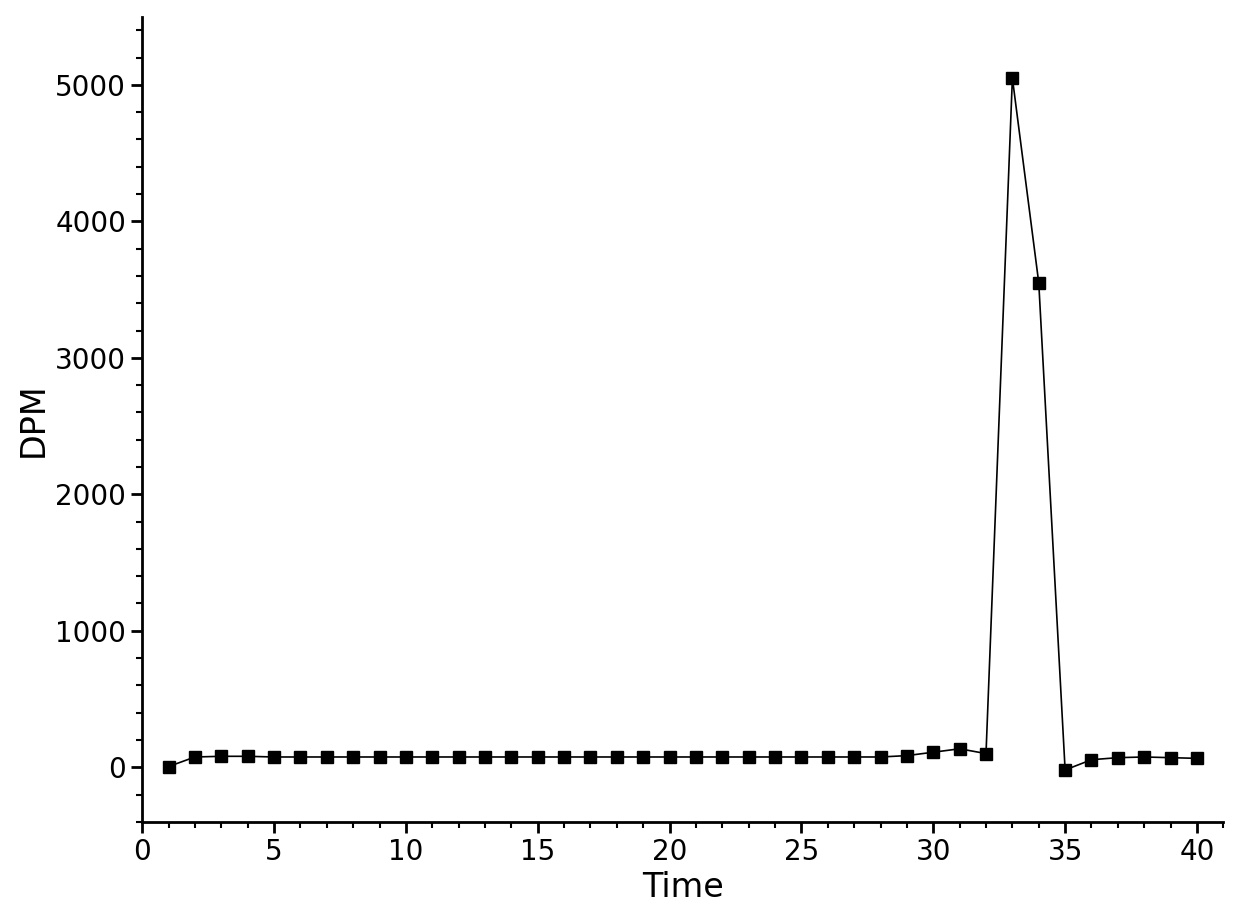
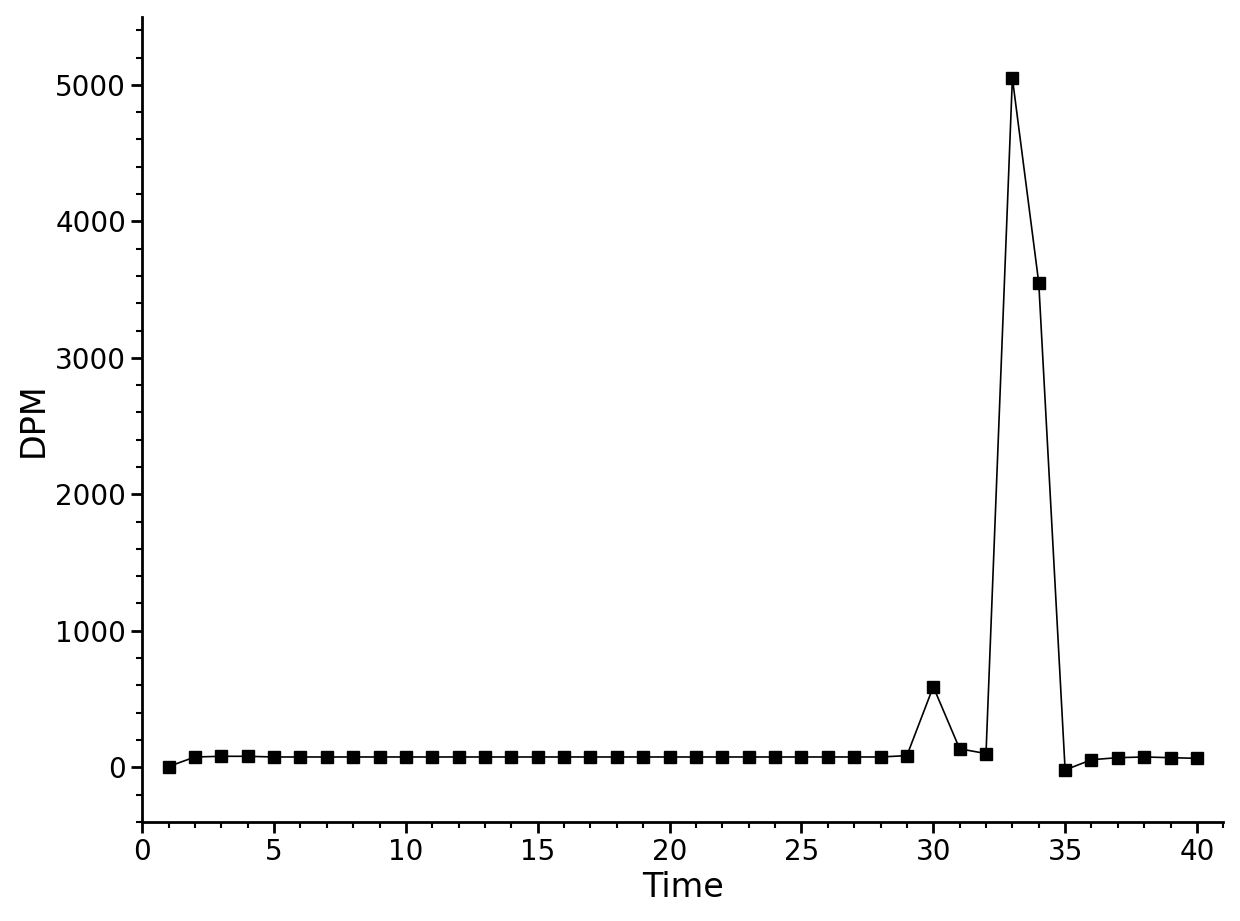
30: 110 -> 590
